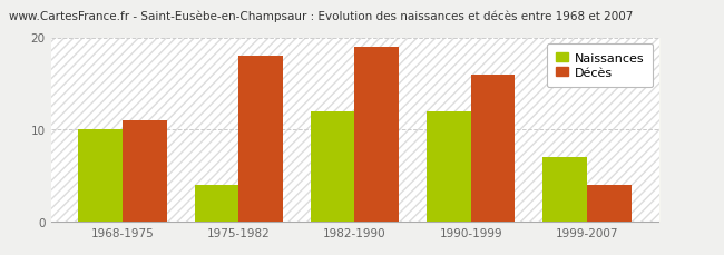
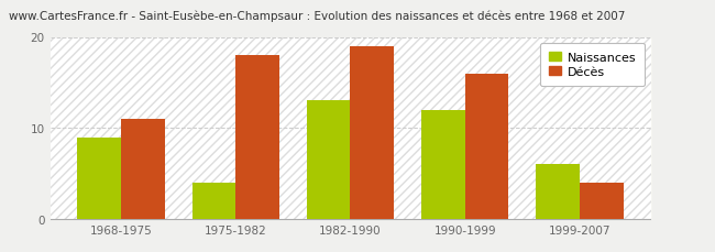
Naissances/1968-1975: 10 -> 9
Naissances/1982-1990: 12 -> 13
Naissances/1999-2007: 7 -> 6
